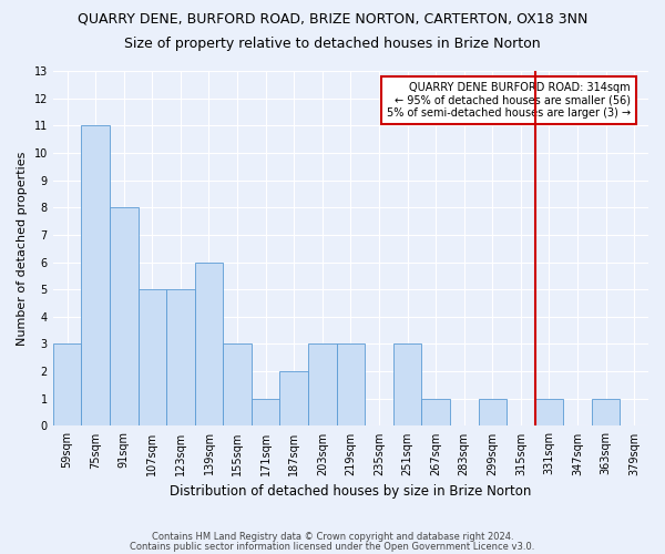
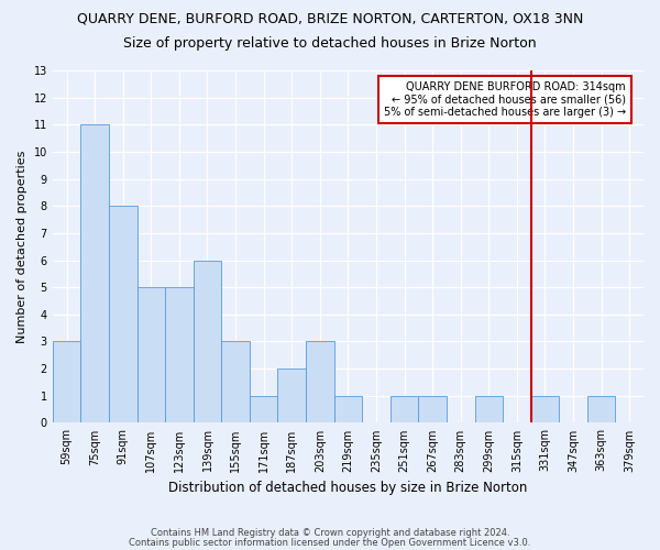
219sqm: 3 -> 1
251sqm: 3 -> 1
